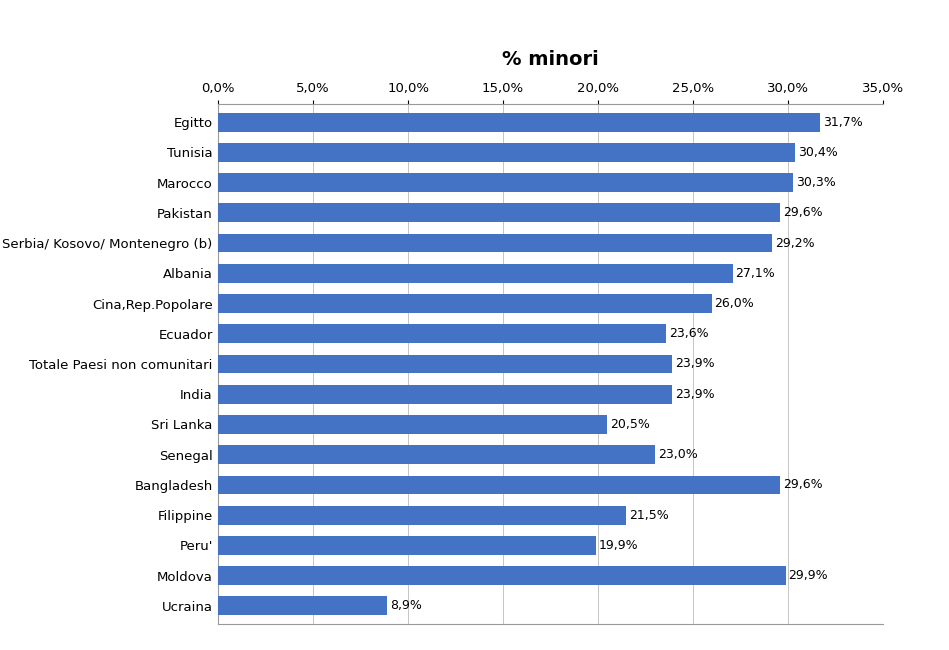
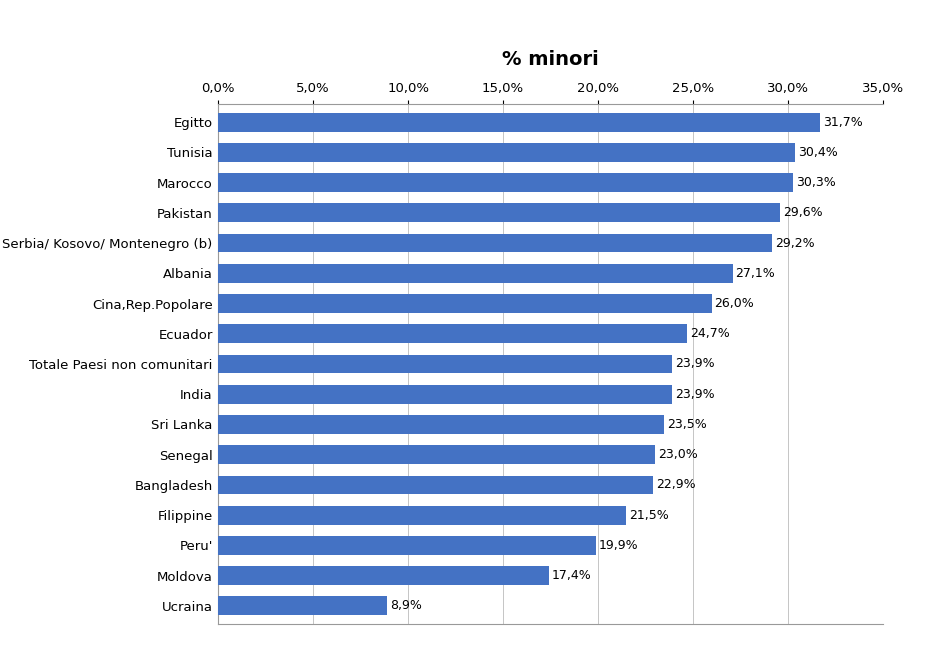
Ecuador: 23,6% -> 24,7%
Sri Lanka: 20,5% -> 23,5%
Bangladesh: 29,6% -> 22,9%
Moldova: 29,9% -> 17,4%
